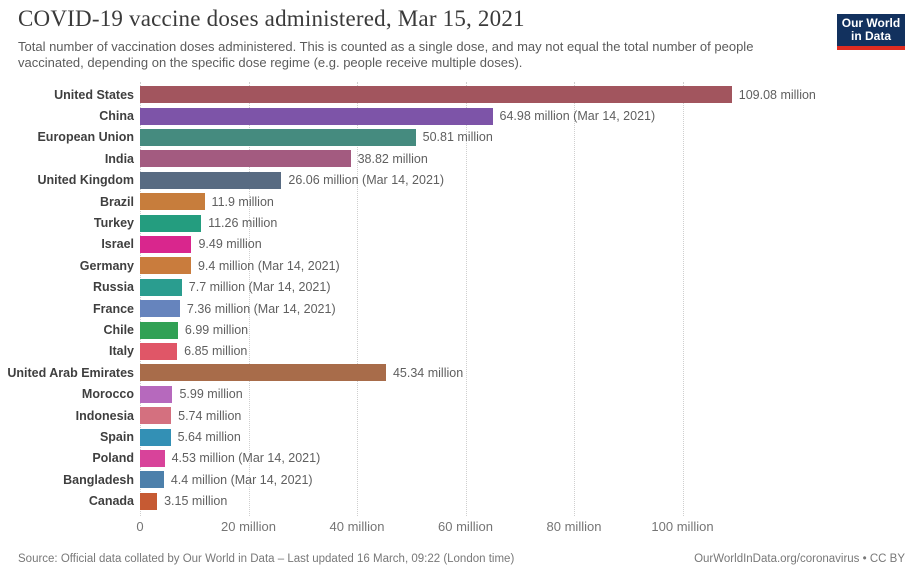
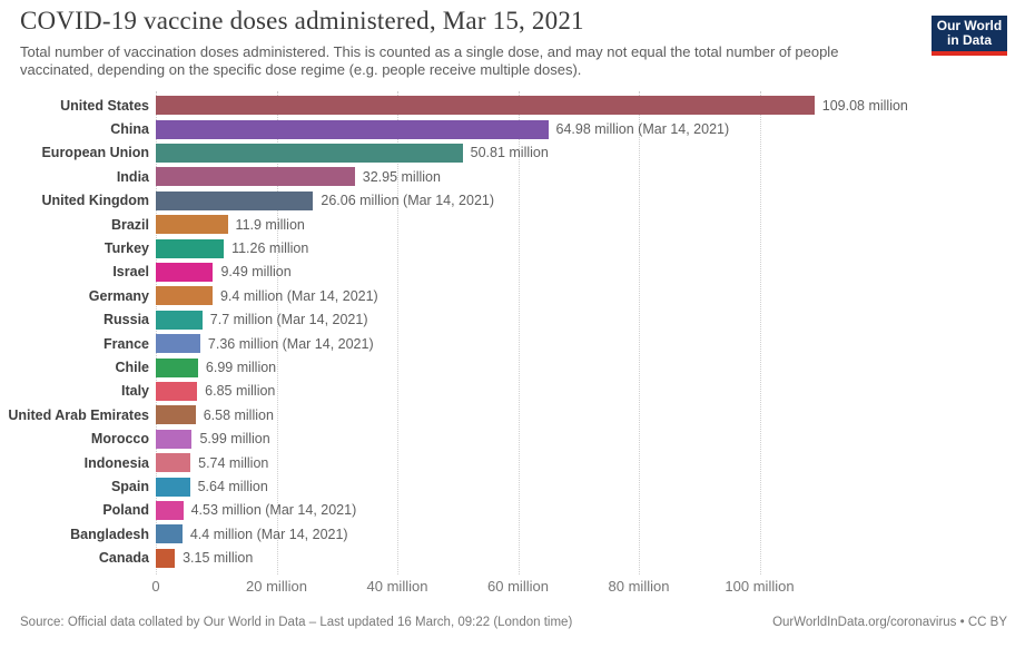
India: 38.82 -> 32.95
United Arab Emirates: 45.34 -> 6.58
